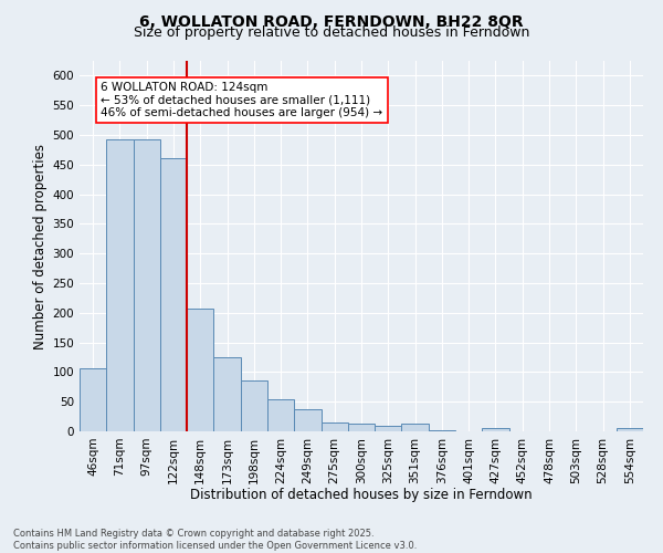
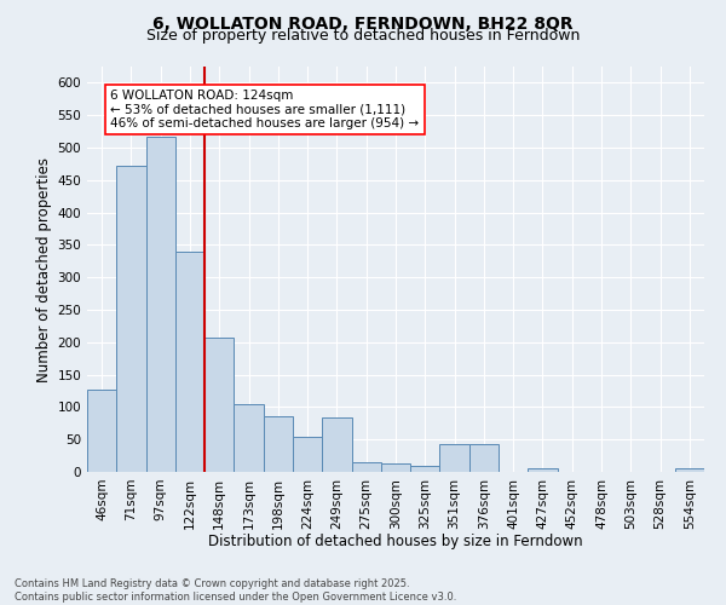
46sqm: 107 -> 126
71sqm: 492 -> 472
97sqm: 492 -> 516
122sqm: 460 -> 340
173sqm: 125 -> 104
249sqm: 38 -> 84
351sqm: 13 -> 42
376sqm: 2 -> 42
